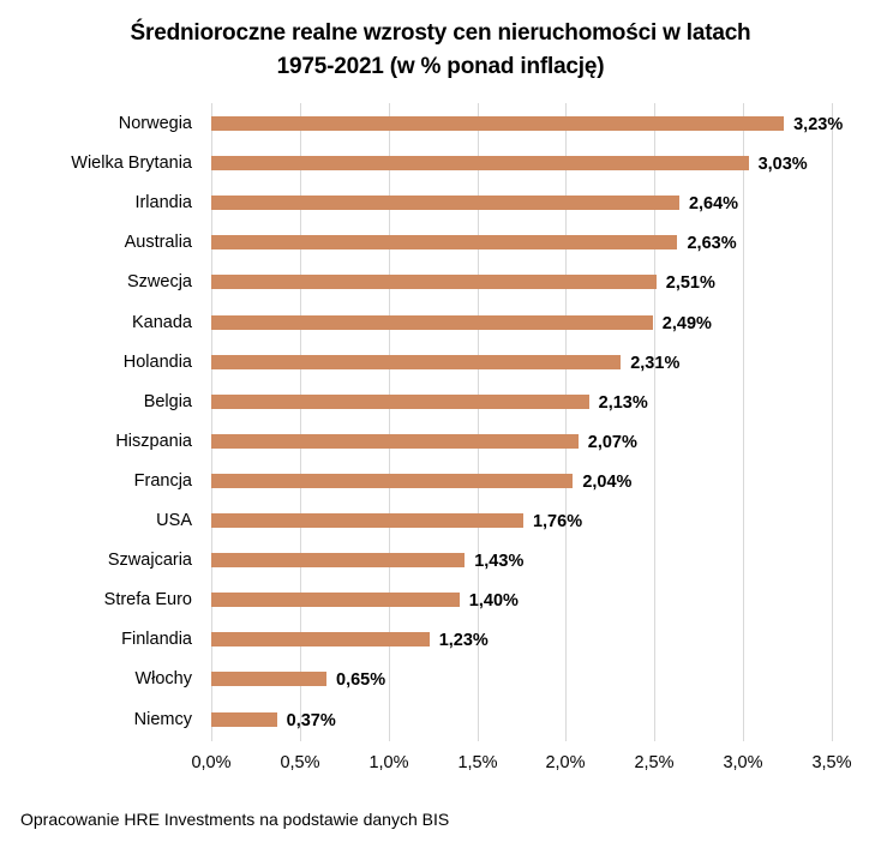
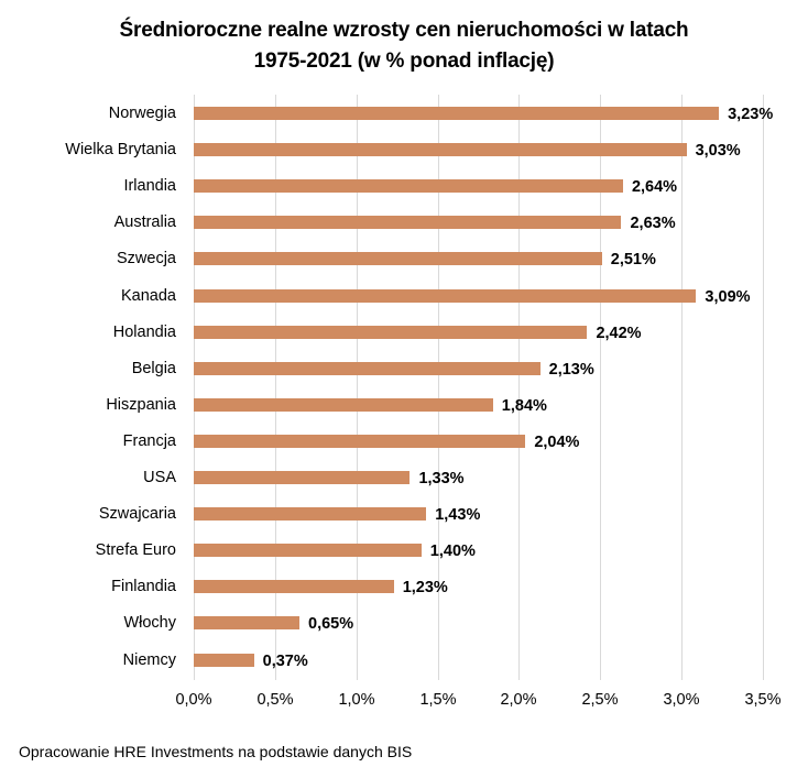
Kanada: 2,49% -> 3,09%
Holandia: 2,31% -> 2,42%
Hiszpania: 2,07% -> 1,84%
USA: 1,76% -> 1,33%
